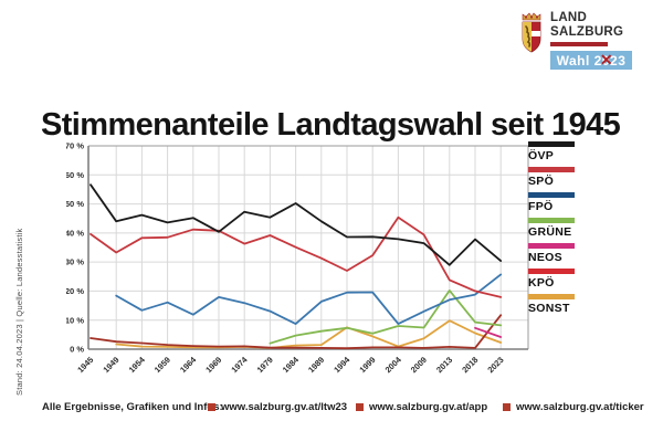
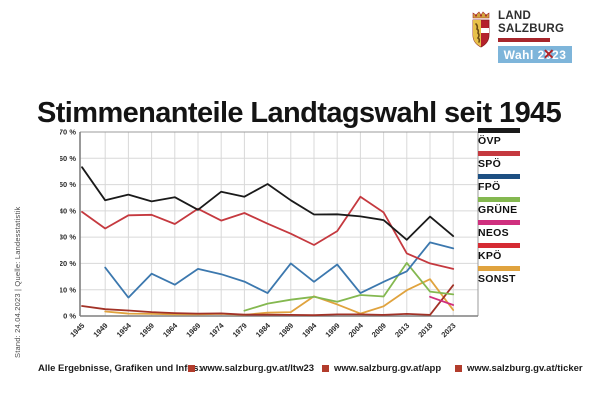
FPÖ/1954: 13% -> 7%
SPÖ/1964: 41% -> 35%
FPÖ/1989: 16% -> 20%
FPÖ/1994: 20% -> 13%
FPÖ/2018: 19% -> 28%
SONST/2018: 6% -> 14%
